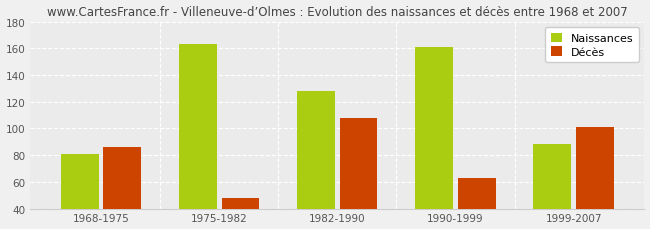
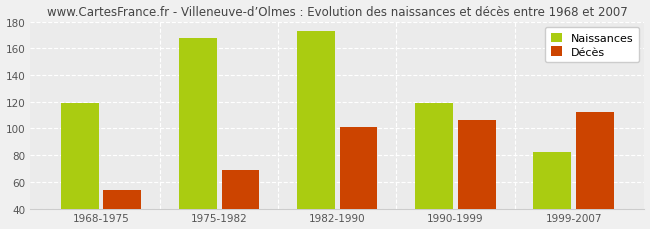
Naissances/1968-1975: 81 -> 119
Décès/1968-1975: 86 -> 54
Naissances/1975-1982: 163 -> 168
Décès/1975-1982: 48 -> 69
Naissances/1982-1990: 128 -> 173
Décès/1982-1990: 108 -> 101
Naissances/1990-1999: 161 -> 119
Décès/1990-1999: 63 -> 106
Naissances/1999-2007: 88 -> 82
Décès/1999-2007: 101 -> 112
